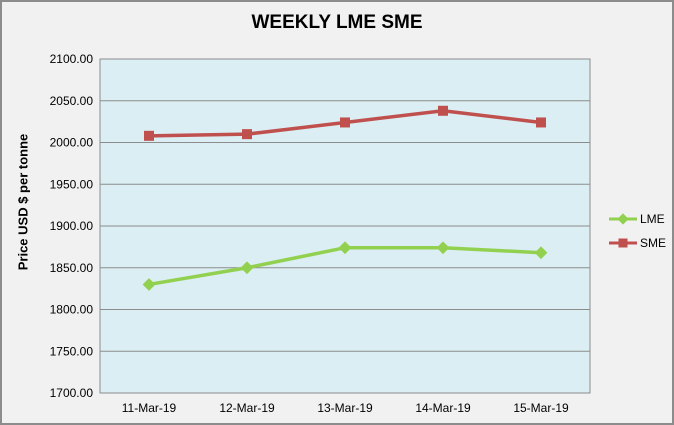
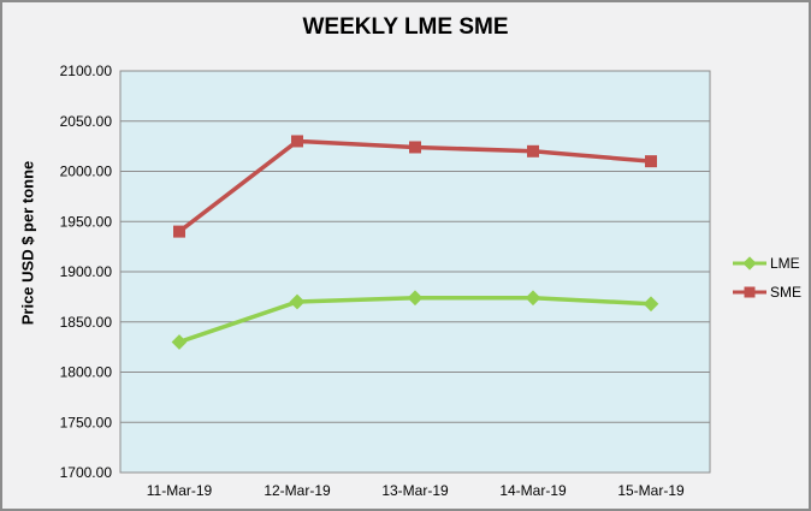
SME/11-Mar-19: 2010 -> 1940
LME/12-Mar-19: 1850 -> 1870
SME/12-Mar-19: 2010 -> 2030
SME/14-Mar-19: 2040 -> 2020
SME/15-Mar-19: 2020 -> 2010
